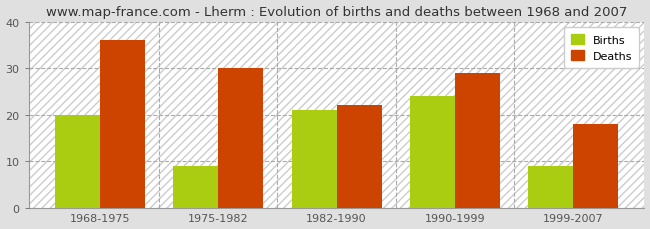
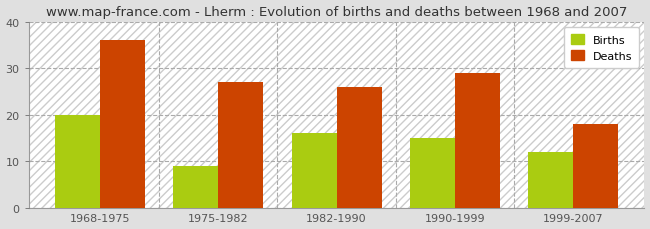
Deaths/1975-1982: 30 -> 27
Births/1982-1990: 21 -> 16
Deaths/1982-1990: 22 -> 26
Births/1990-1999: 24 -> 15
Births/1999-2007: 9 -> 12
